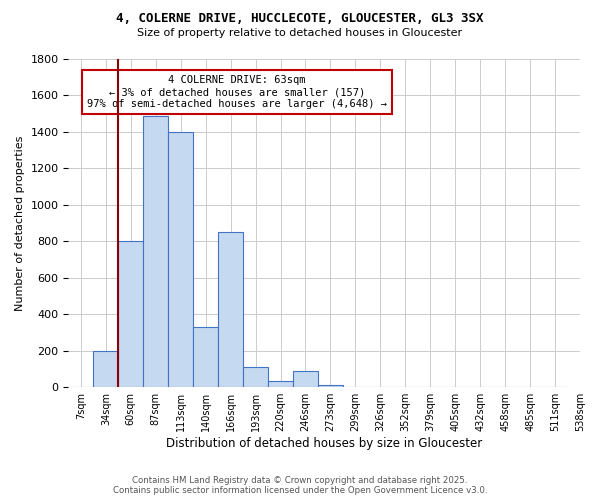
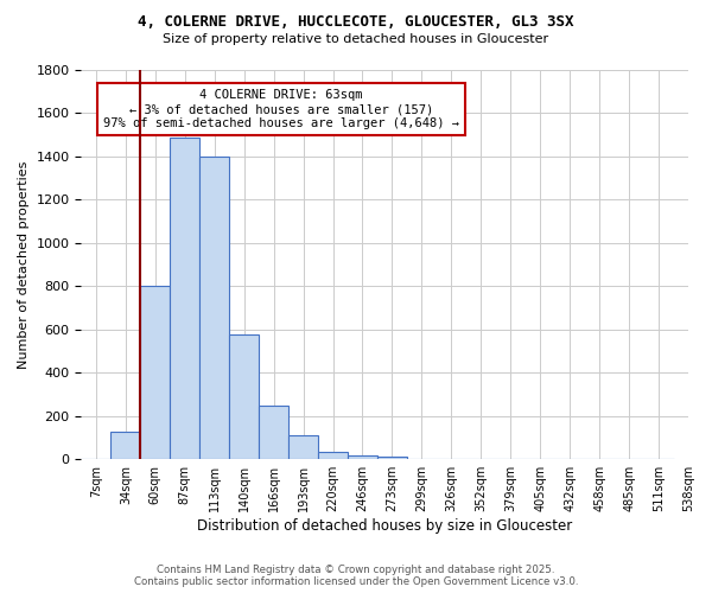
34sqm: 200 -> 130
140sqm: 330 -> 580
166sqm: 850 -> 250
246sqm: 90 -> 20
